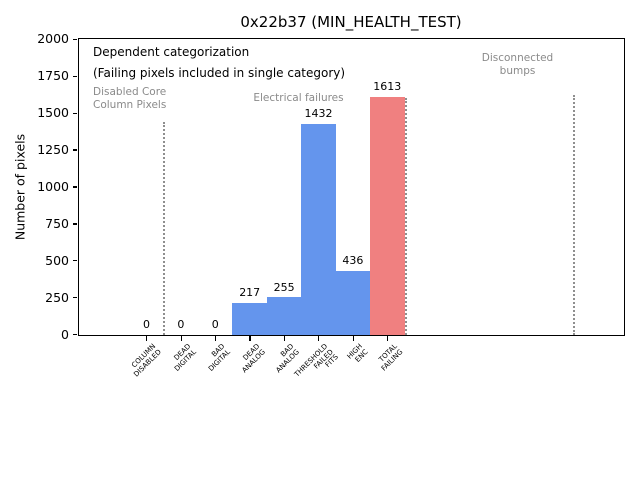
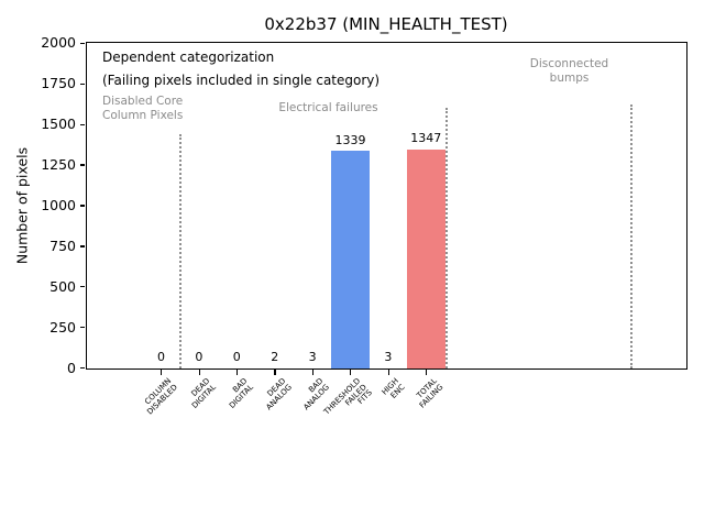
DEAD ANALOG: 217 -> 2
BAD ANALOG: 255 -> 3
THRESHOLD FAILED FITS: 1432 -> 1339
HIGH ENC: 436 -> 3
TOTAL FAILING: 1613 -> 1347
